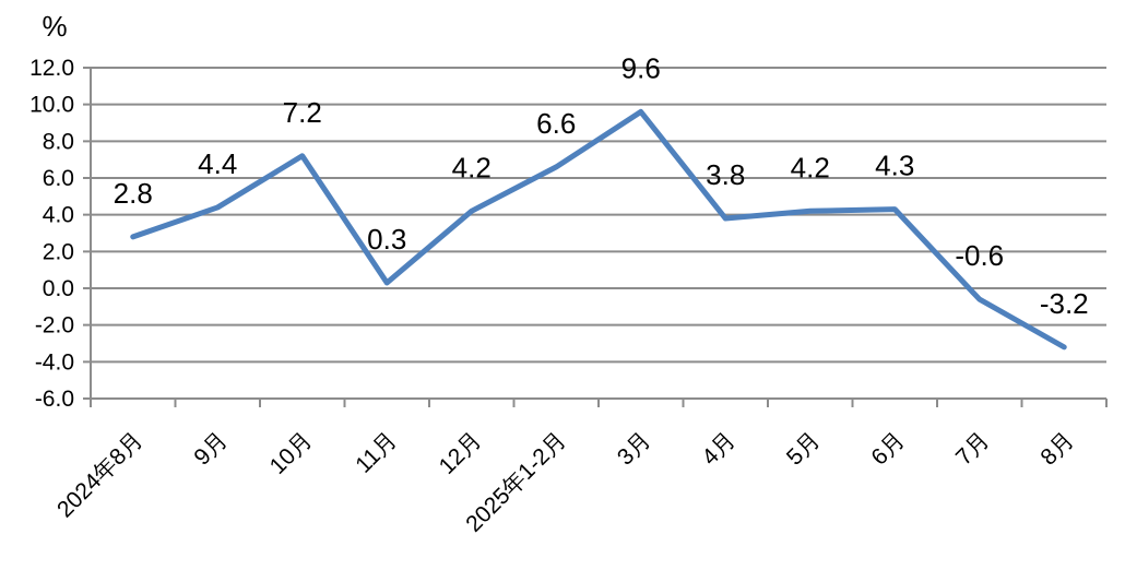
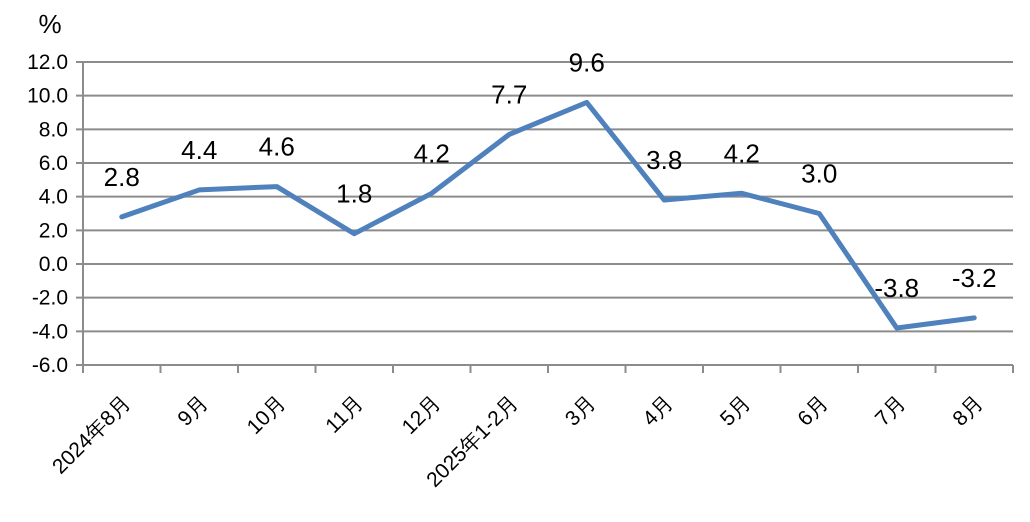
10月: 7.2 -> 4.6
11月: 0.3 -> 1.8
2025年1-2月: 6.6 -> 7.7
6月: 4.3 -> 3.0
7月: -0.6 -> -3.8
